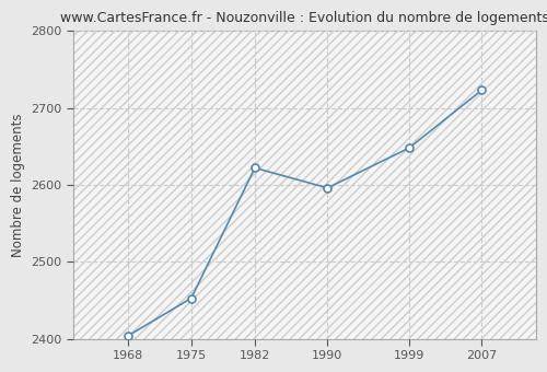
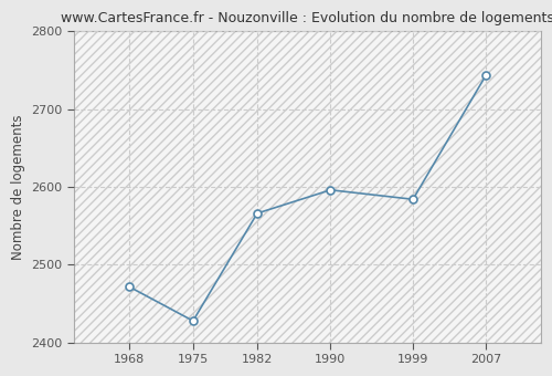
1968: 2404 -> 2472
1975: 2453 -> 2428
1982: 2622 -> 2566
1999: 2648 -> 2584
2007: 2723 -> 2744
